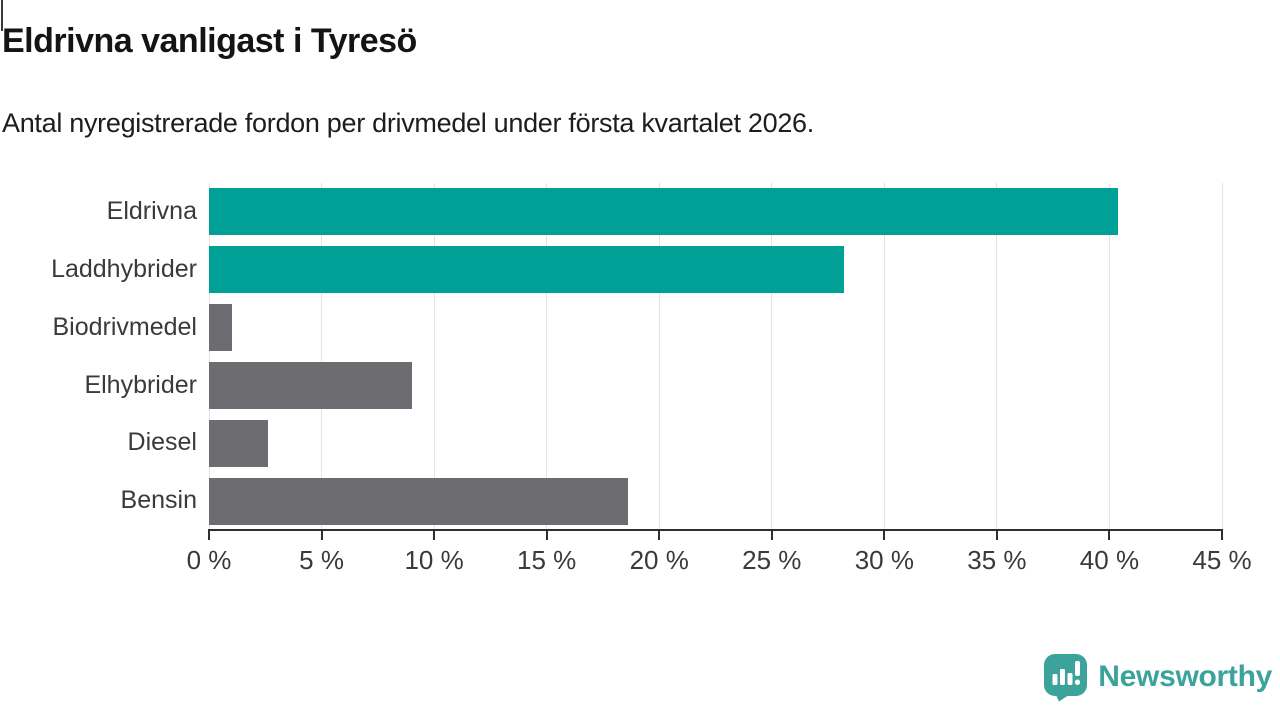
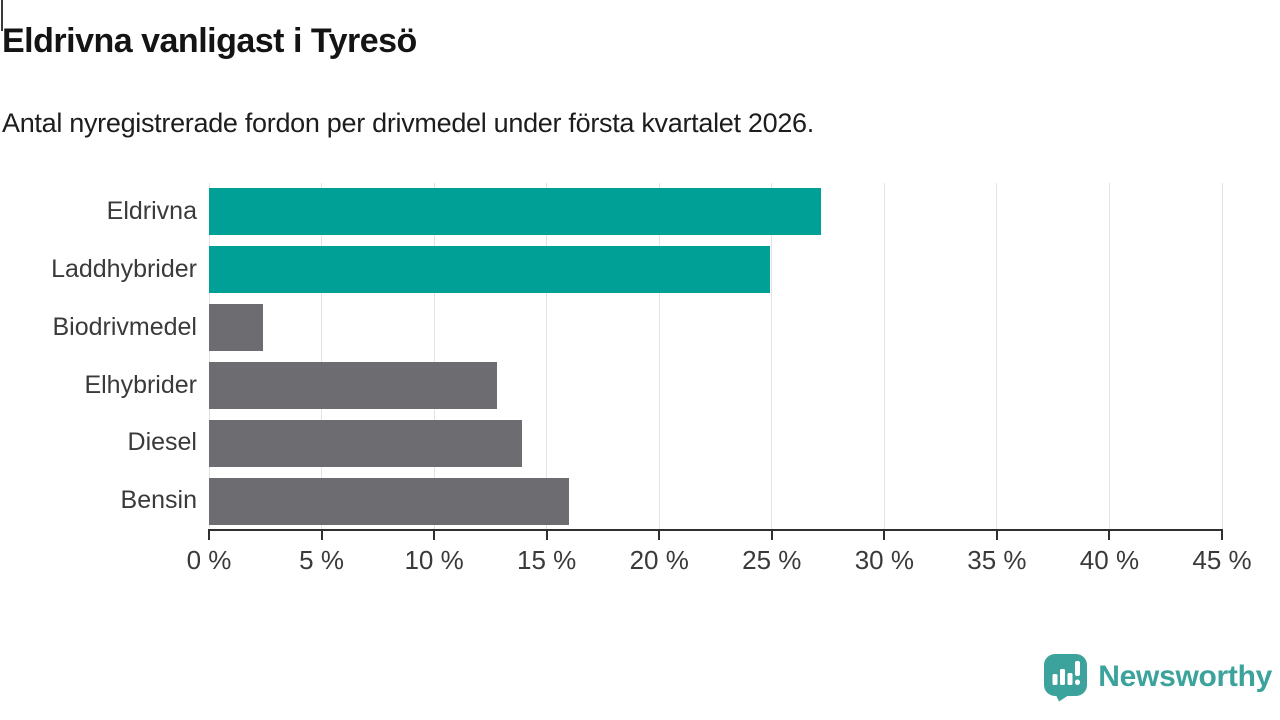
Eldrivna: 40.4% -> 27.2%
Laddhybrider: 28.2% -> 24.9%
Biodrivmedel: 1.0% -> 2.4%
Elhybrider: 9.0% -> 12.8%
Diesel: 2.6% -> 13.9%
Bensin: 18.6% -> 16.0%
